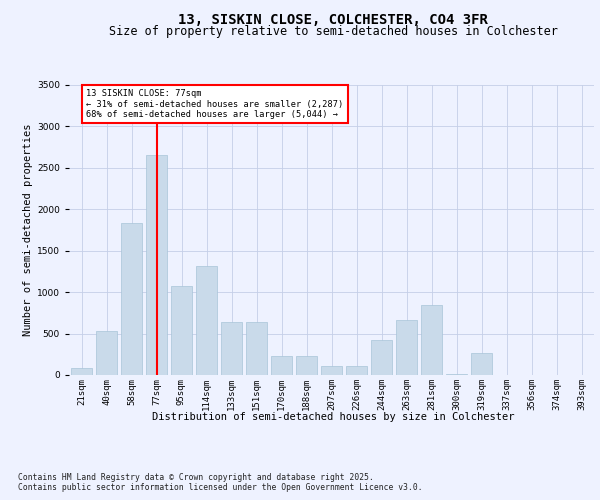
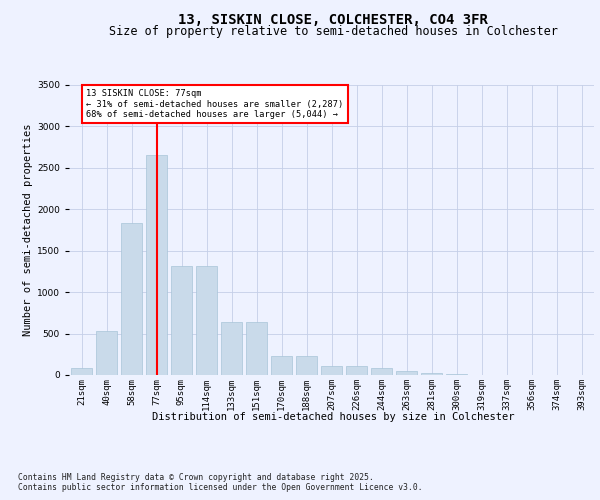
95sqm: 1080 -> 1320
244sqm: 420 -> 80
263sqm: 660 -> 50
281sqm: 840 -> 30
319sqm: 260 -> 10
